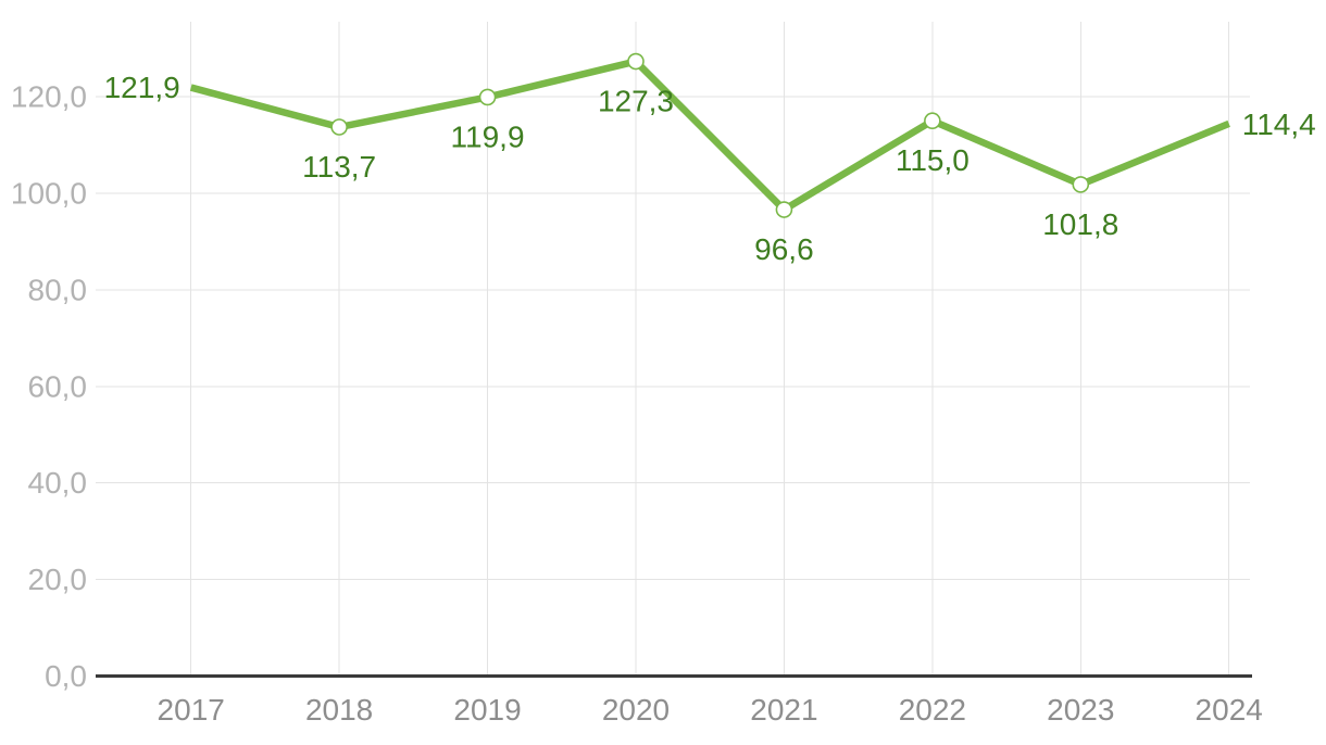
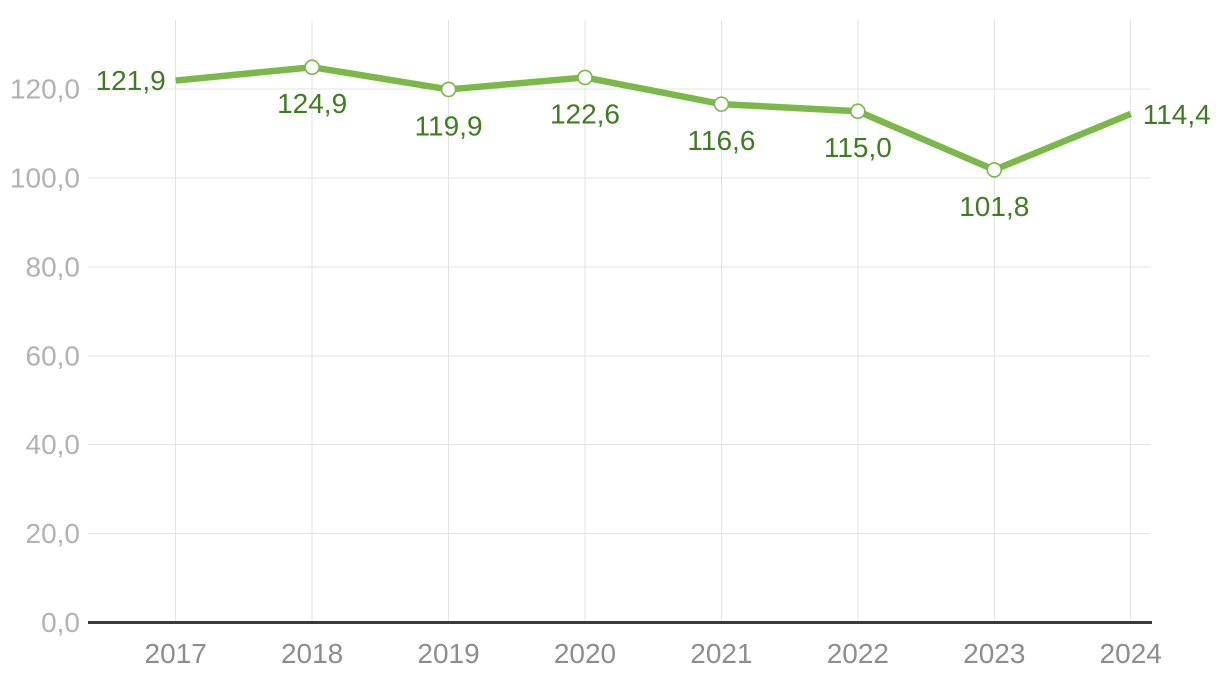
2018: 113,7 -> 124,9
2020: 127,3 -> 122,6
2021: 96,6 -> 116,6
